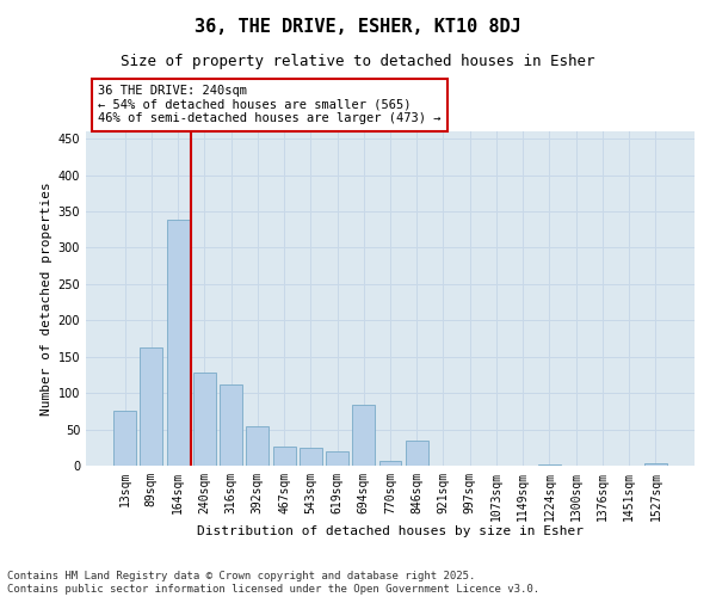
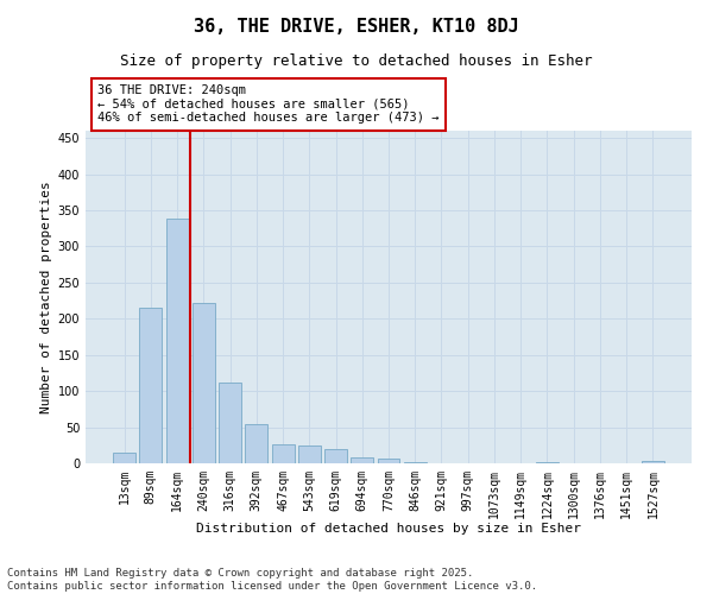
13sqm: 76 -> 15
89sqm: 162 -> 215
240sqm: 128 -> 222
694sqm: 84 -> 8
846sqm: 34 -> 1
